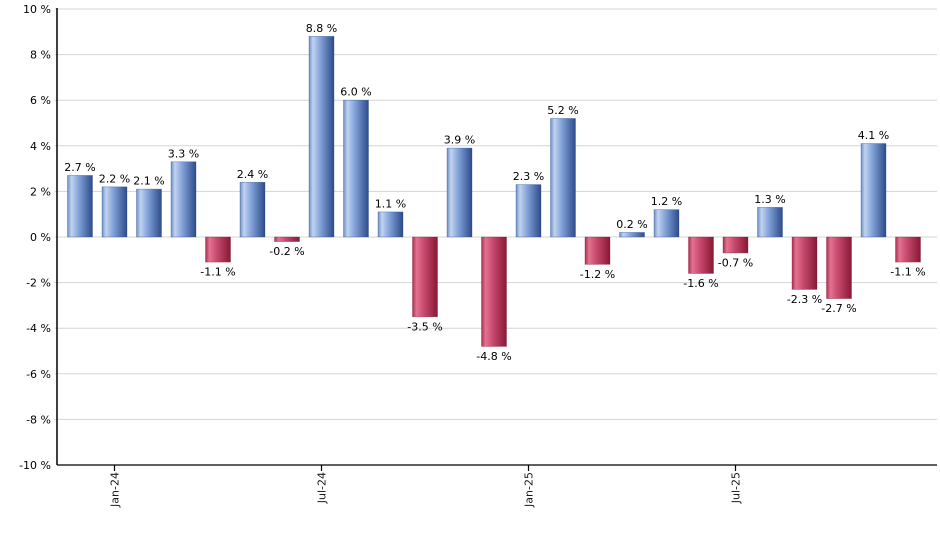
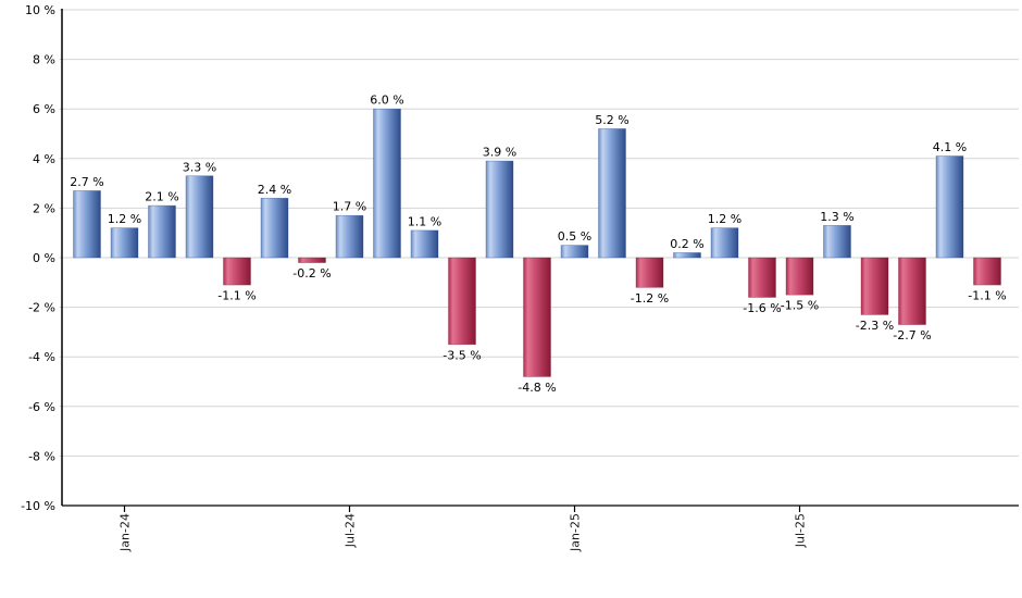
Jan-24: 2.2 -> 1.2
Jul-24: 8.8 -> 1.7
Jan-25: 2.3 -> 0.5
Jul-25: -0.7 -> -1.5
